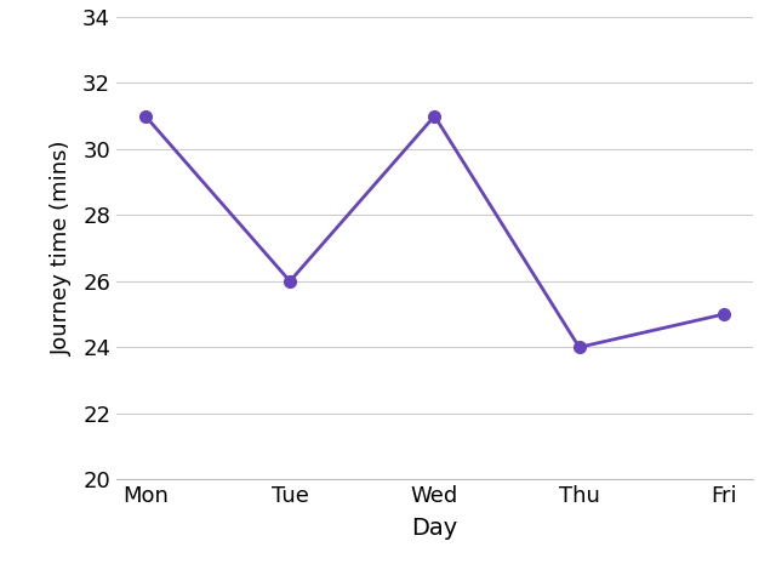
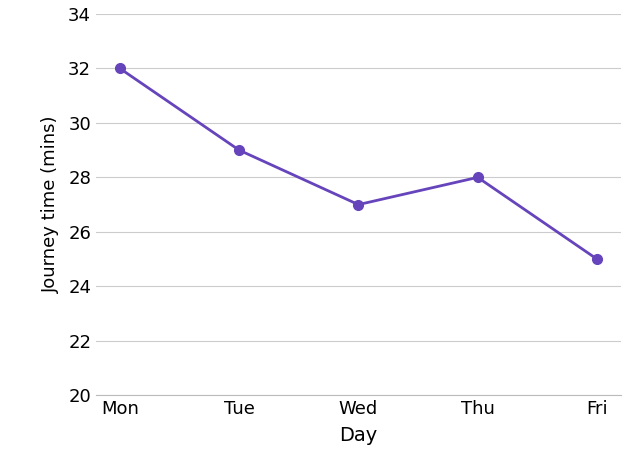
Mon: 31 -> 32
Tue: 26 -> 29
Wed: 31 -> 27
Thu: 24 -> 28
